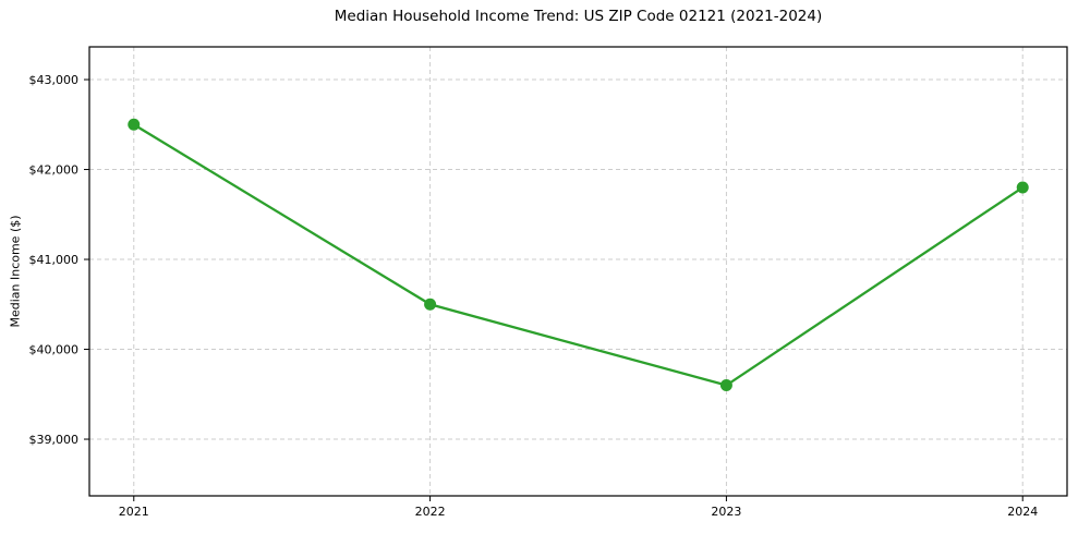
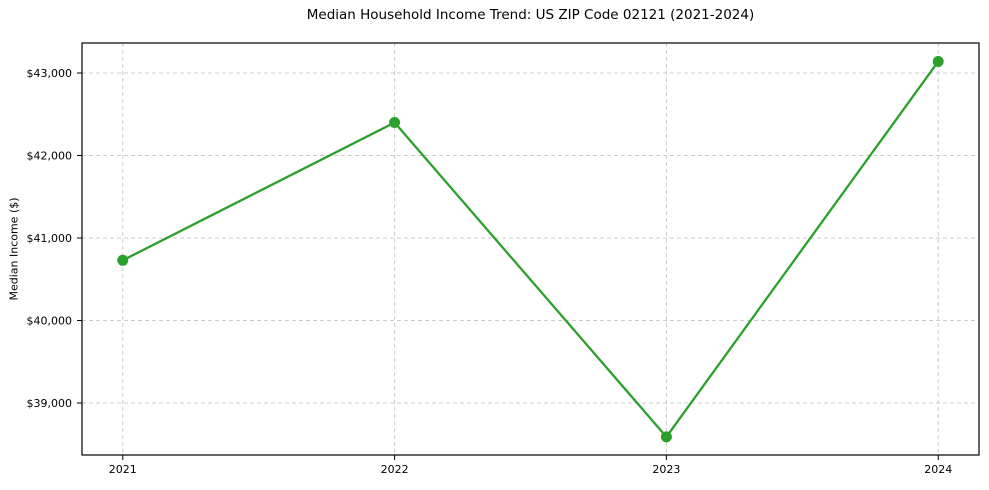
2021: $42500 -> $40700
2022: $40500 -> $42400
2023: $39600 -> $38600
2024: $41800 -> $43100
